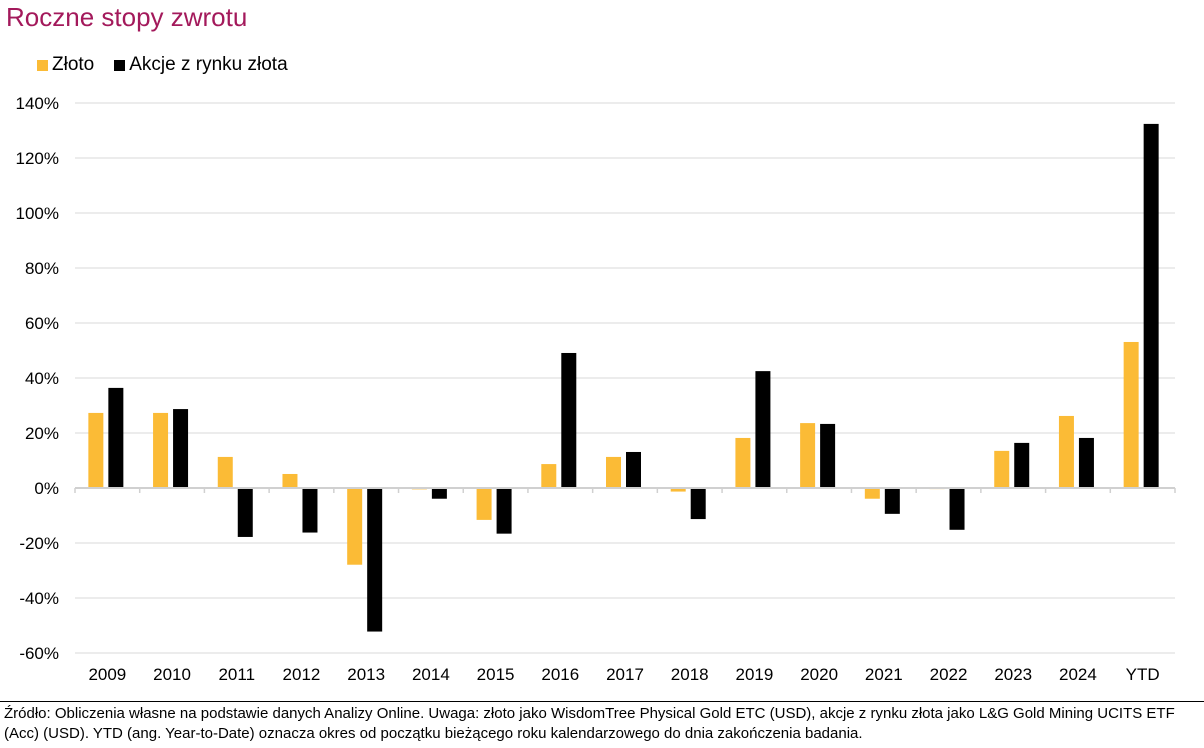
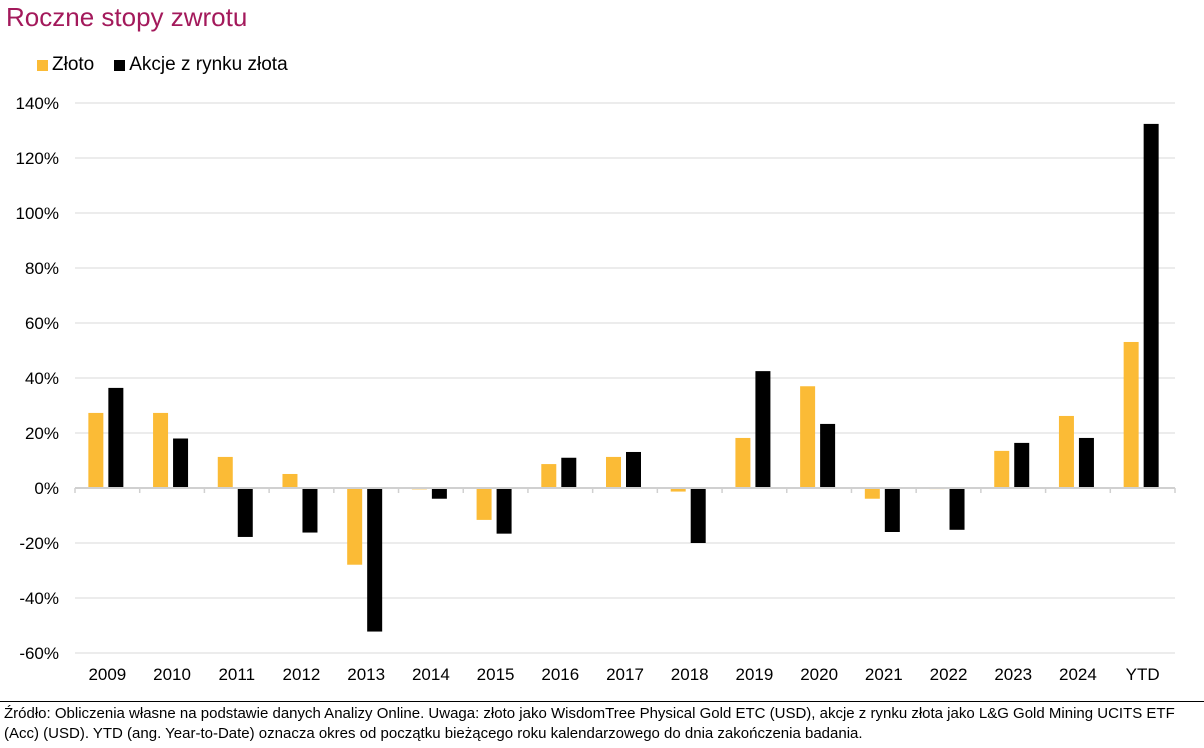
Akcje z rynku złota/2010: 29% -> 18%
Akcje z rynku złota/2016: 49% -> 11%
Akcje z rynku złota/2018: -11% -> -20%
Złoto/2020: 24% -> 37%
Akcje z rynku złota/2021: -9% -> -16%
